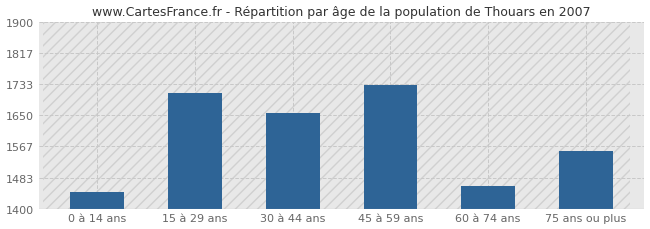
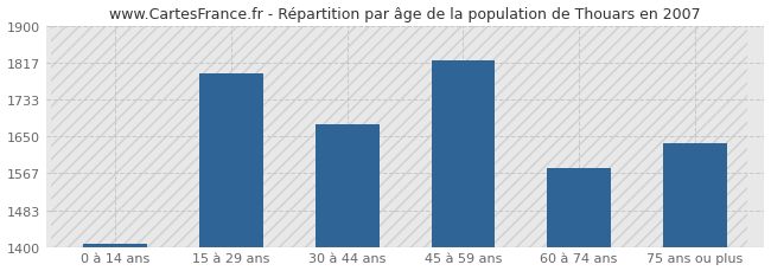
0 à 14 ans: 1445 -> 1408
15 à 29 ans: 1710 -> 1791
30 à 44 ans: 1655 -> 1676
45 à 59 ans: 1730 -> 1822
60 à 74 ans: 1460 -> 1578
75 ans ou plus: 1555 -> 1635
